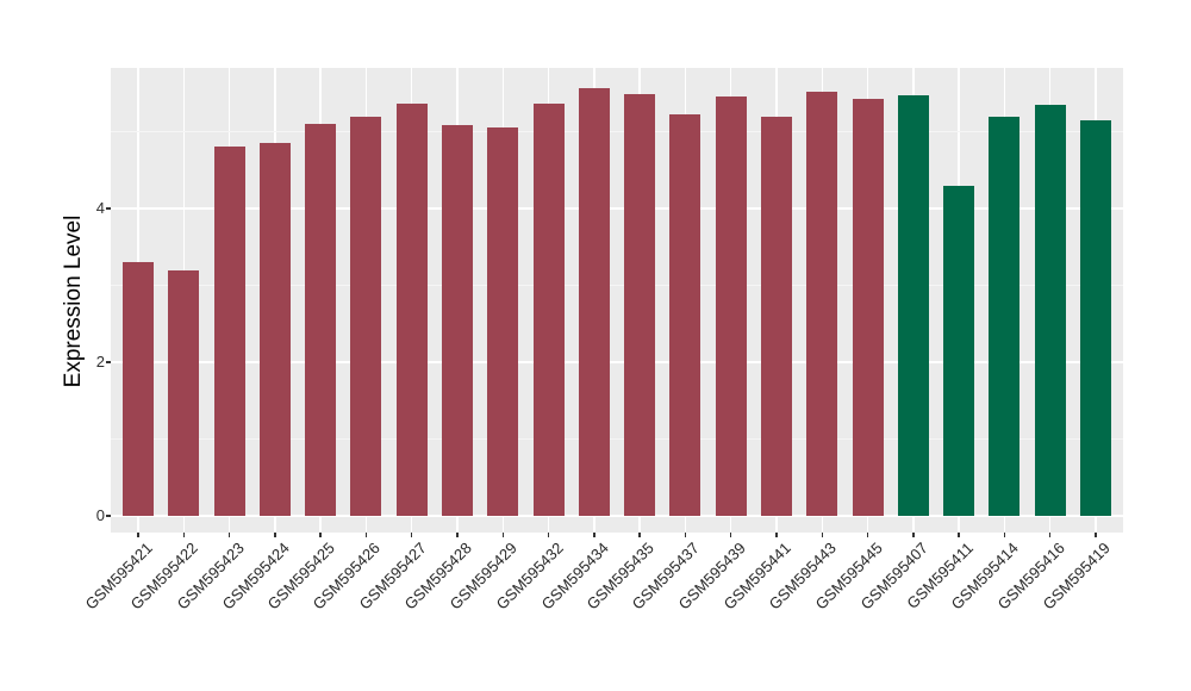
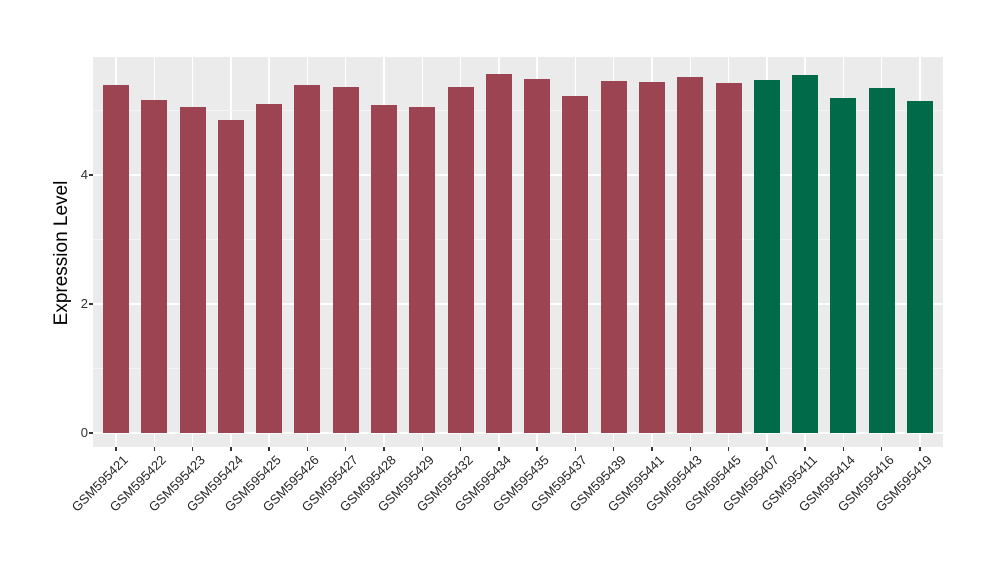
GSM595421: 3.3 -> 5.4
GSM595422: 3.2 -> 5.2
GSM595423: 4.8 -> 5.0
GSM595426: 5.2 -> 5.4
GSM595441: 5.2 -> 5.4
GSM595411: 4.3 -> 5.5
